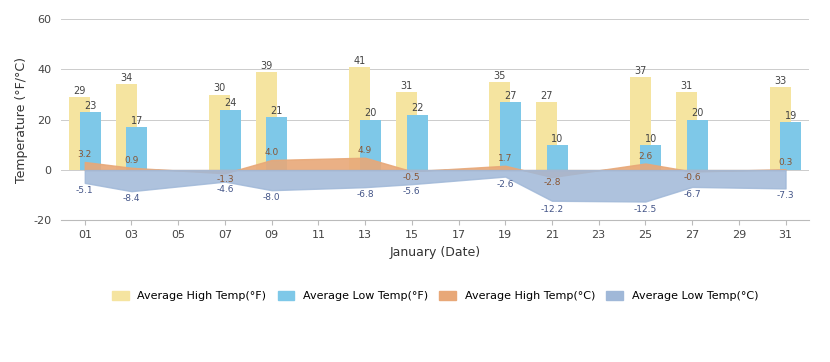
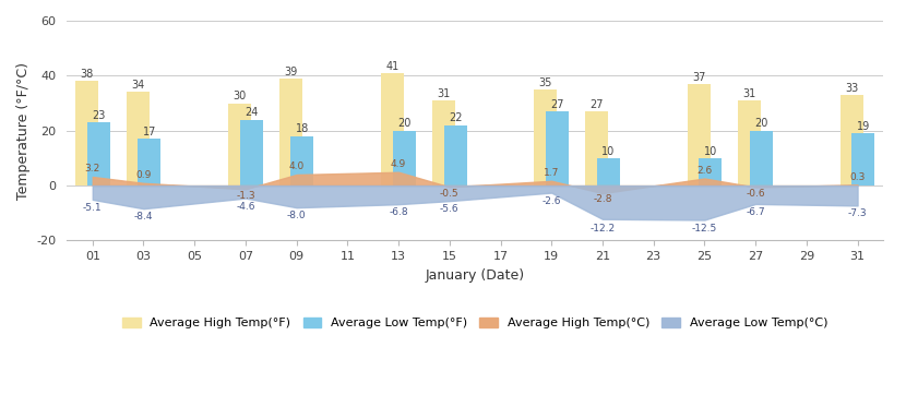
Average High Temp(°F)/01: 29 -> 38
Average Low Temp(°F)/09: 21 -> 18
